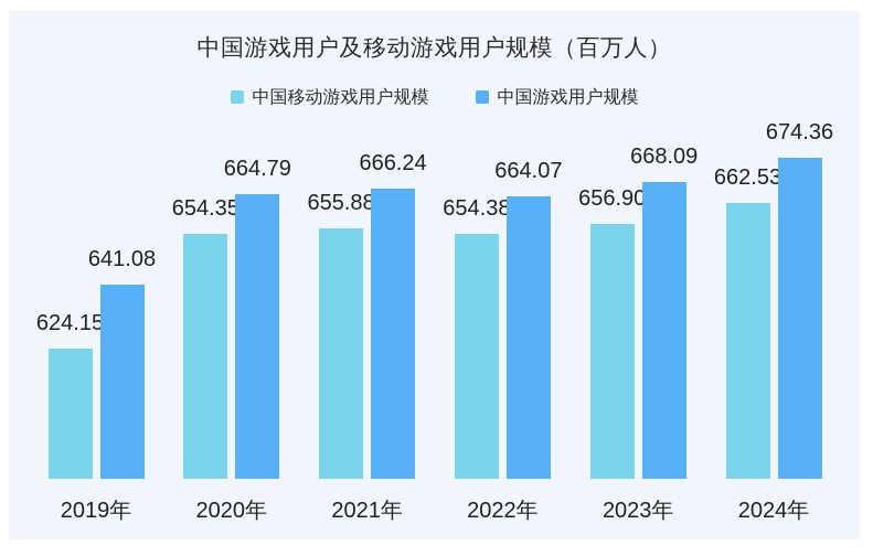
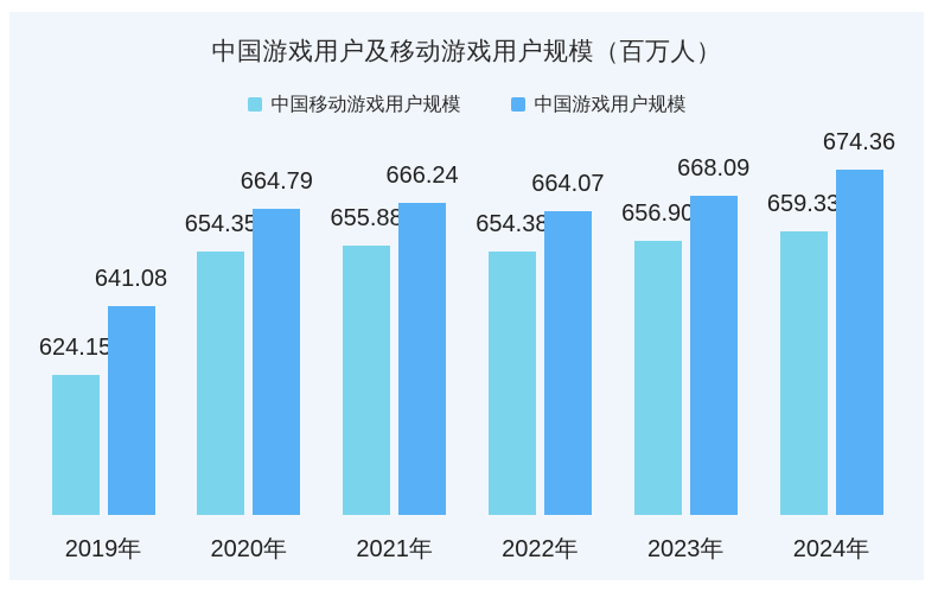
中国移动游戏用户规模/2024年: 662.53 -> 659.33
